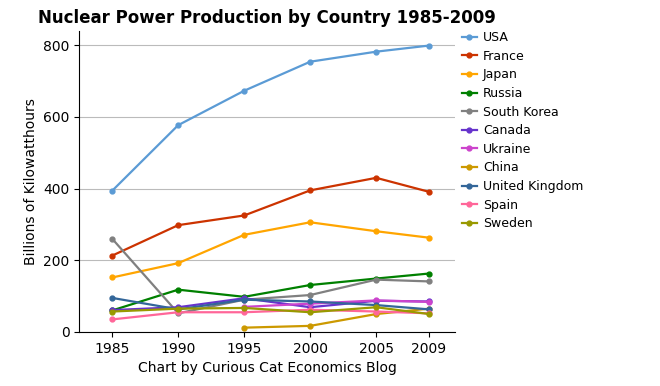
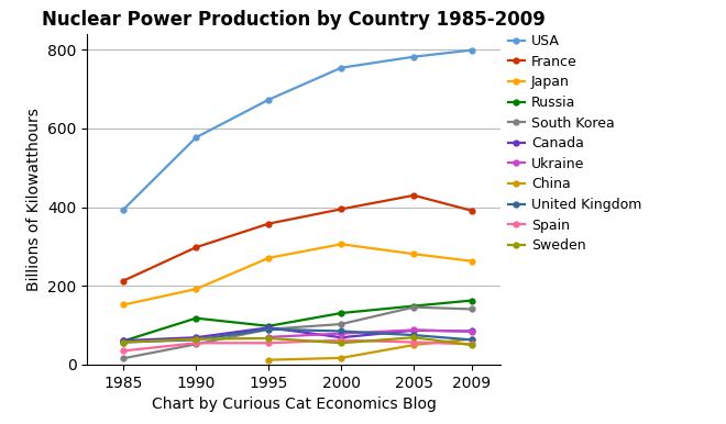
South Korea/1985: 260 -> 16
United Kingdom/1985: 95 -> 57
France/1995: 325 -> 358
